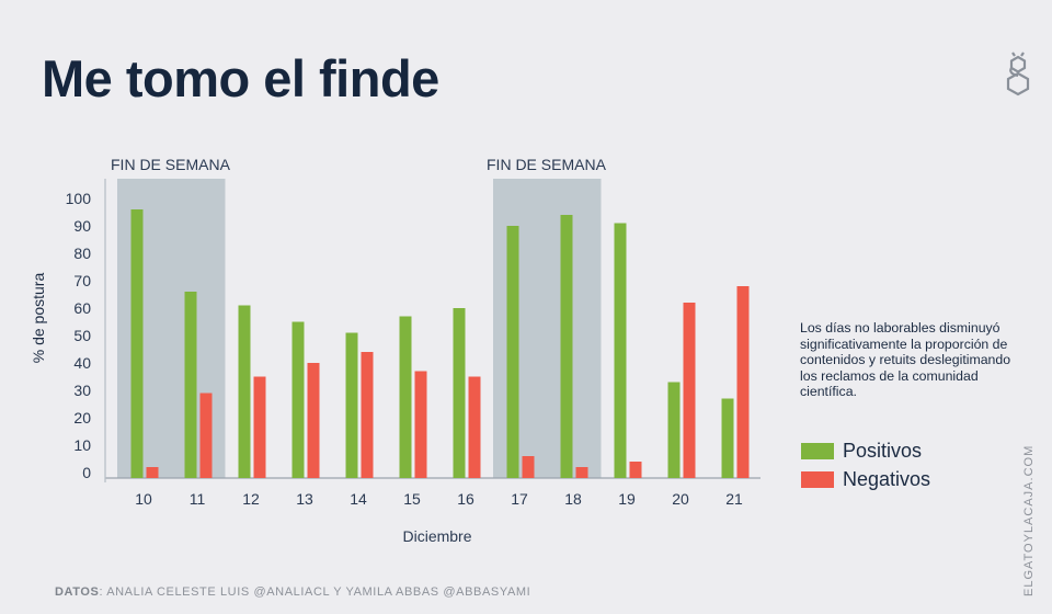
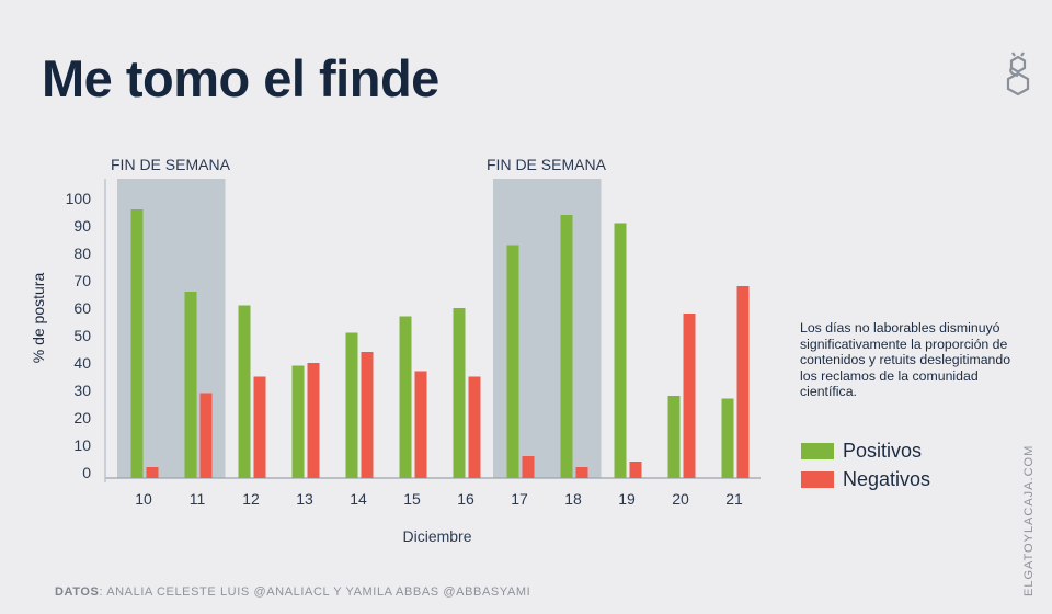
Positivos/13: 55 -> 39
Positivos/17: 90 -> 83
Positivos/20: 33 -> 28
Negativos/20: 62 -> 58
